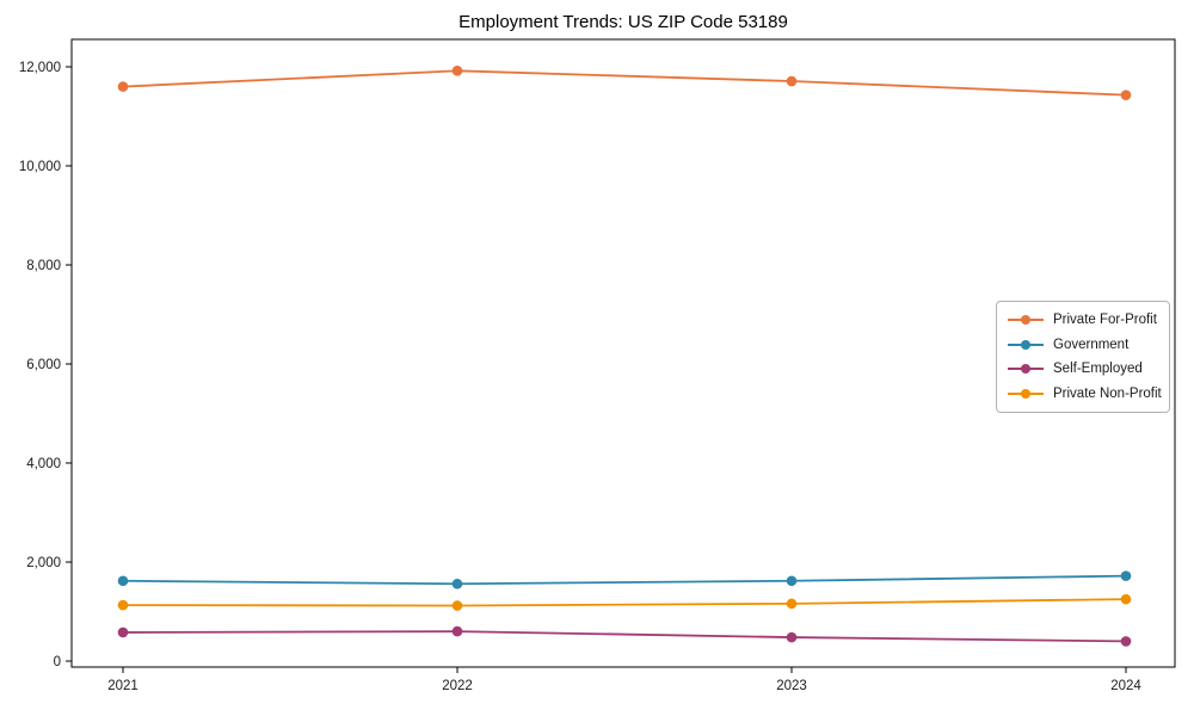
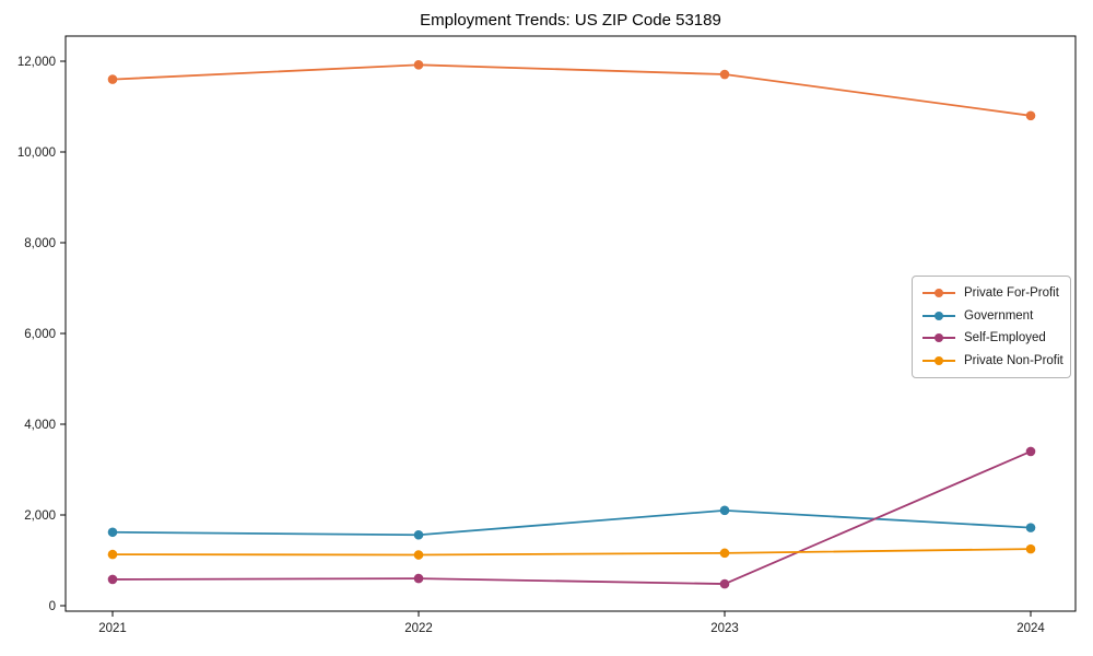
Government/2023: 1600 -> 2100
Private For-Profit/2024: 11400 -> 10800
Self-Employed/2024: 400 -> 3400
